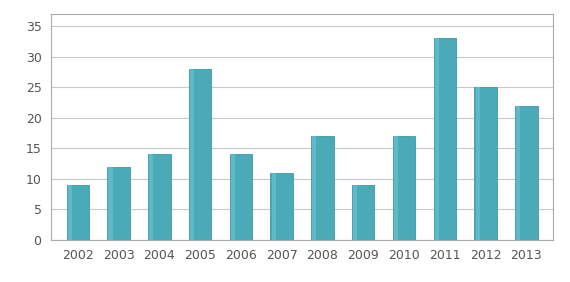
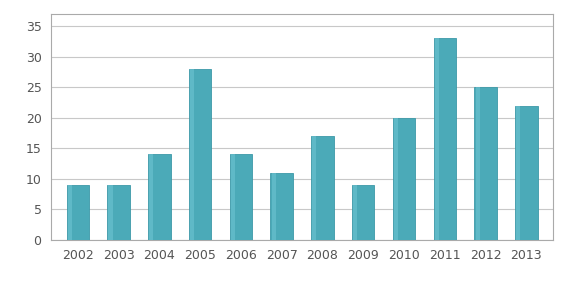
2003: 12 -> 9
2010: 17 -> 20
